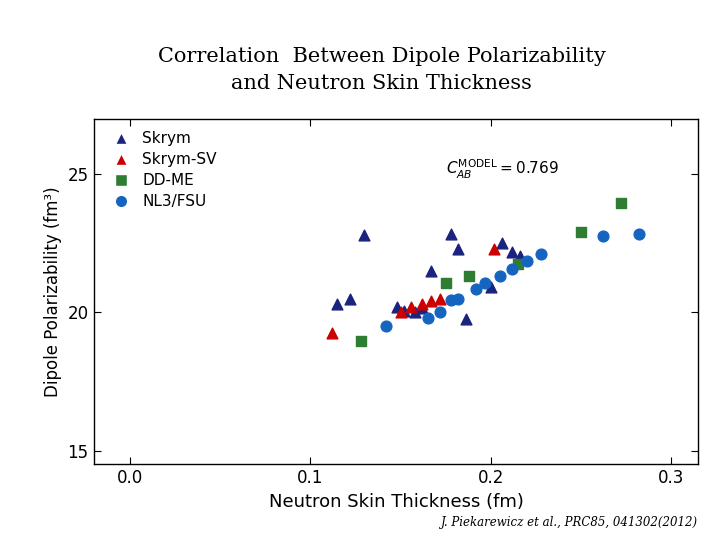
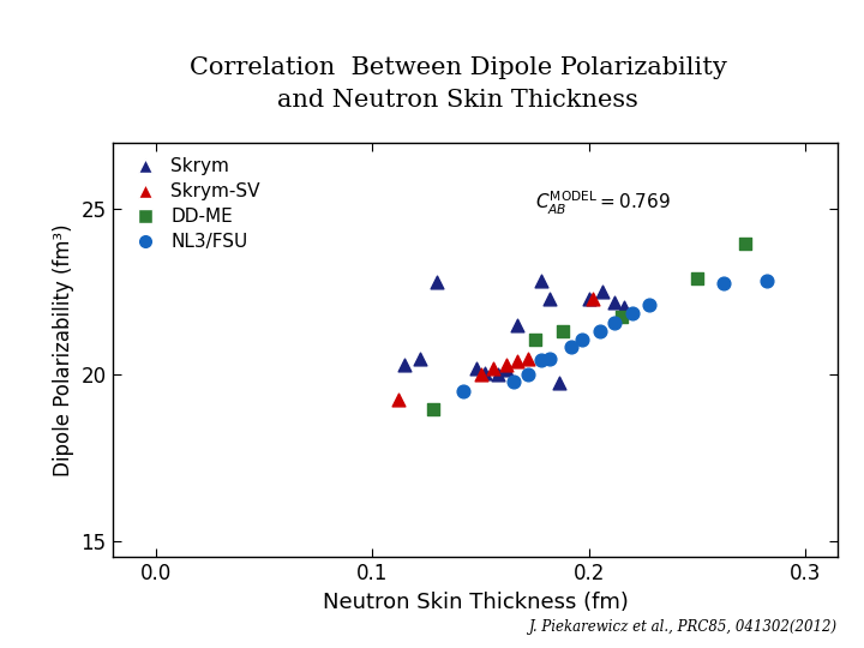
Skrym/0.2: 20.90 -> 22.30
